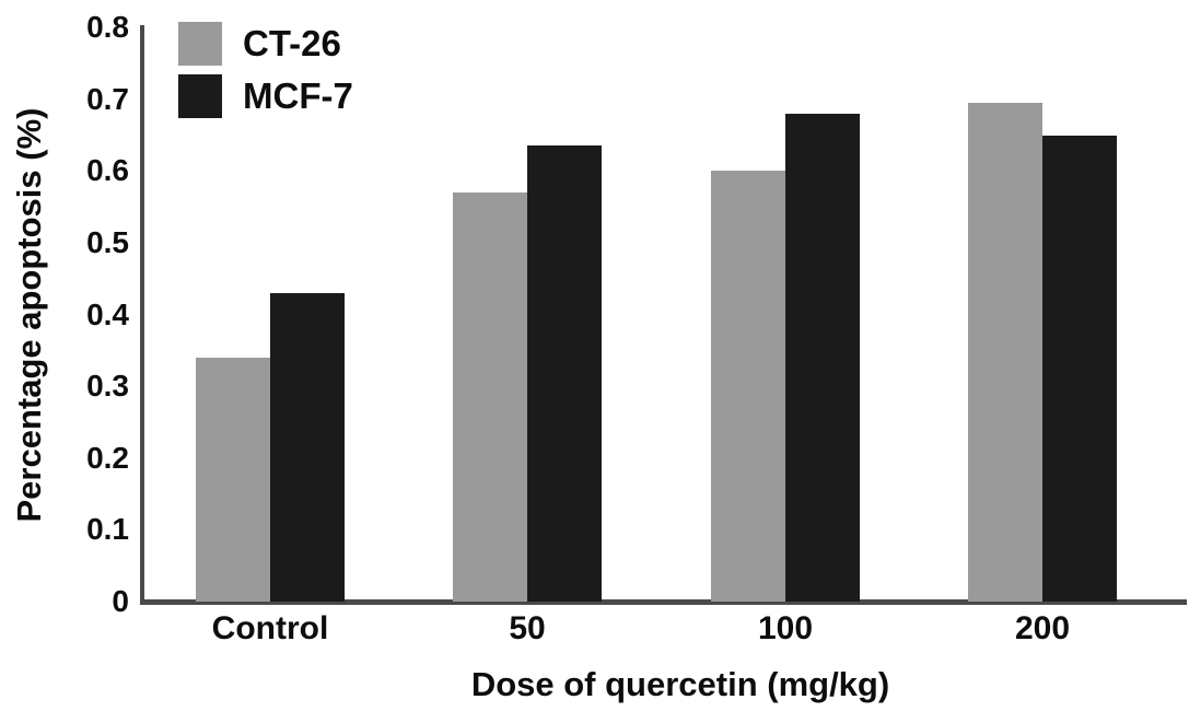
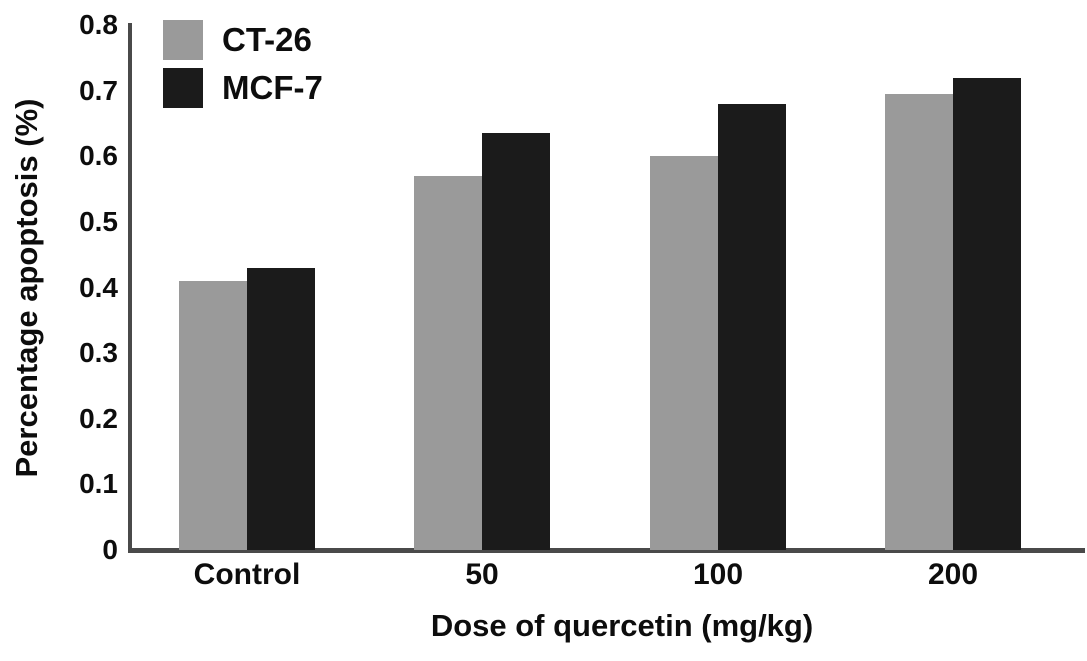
CT-26/Control: 0.34 -> 0.41
MCF-7/200: 0.65 -> 0.72
